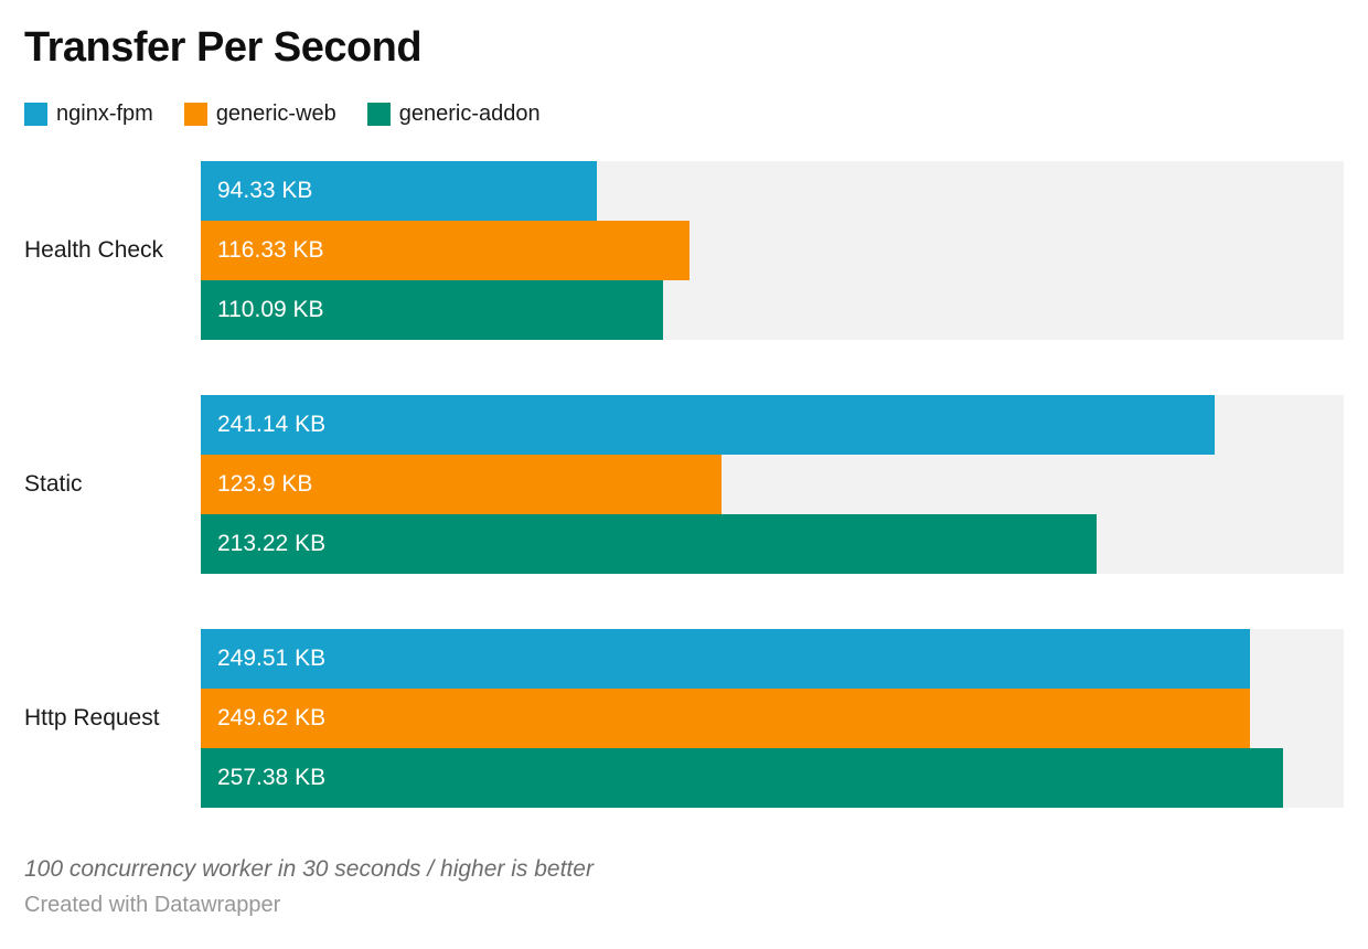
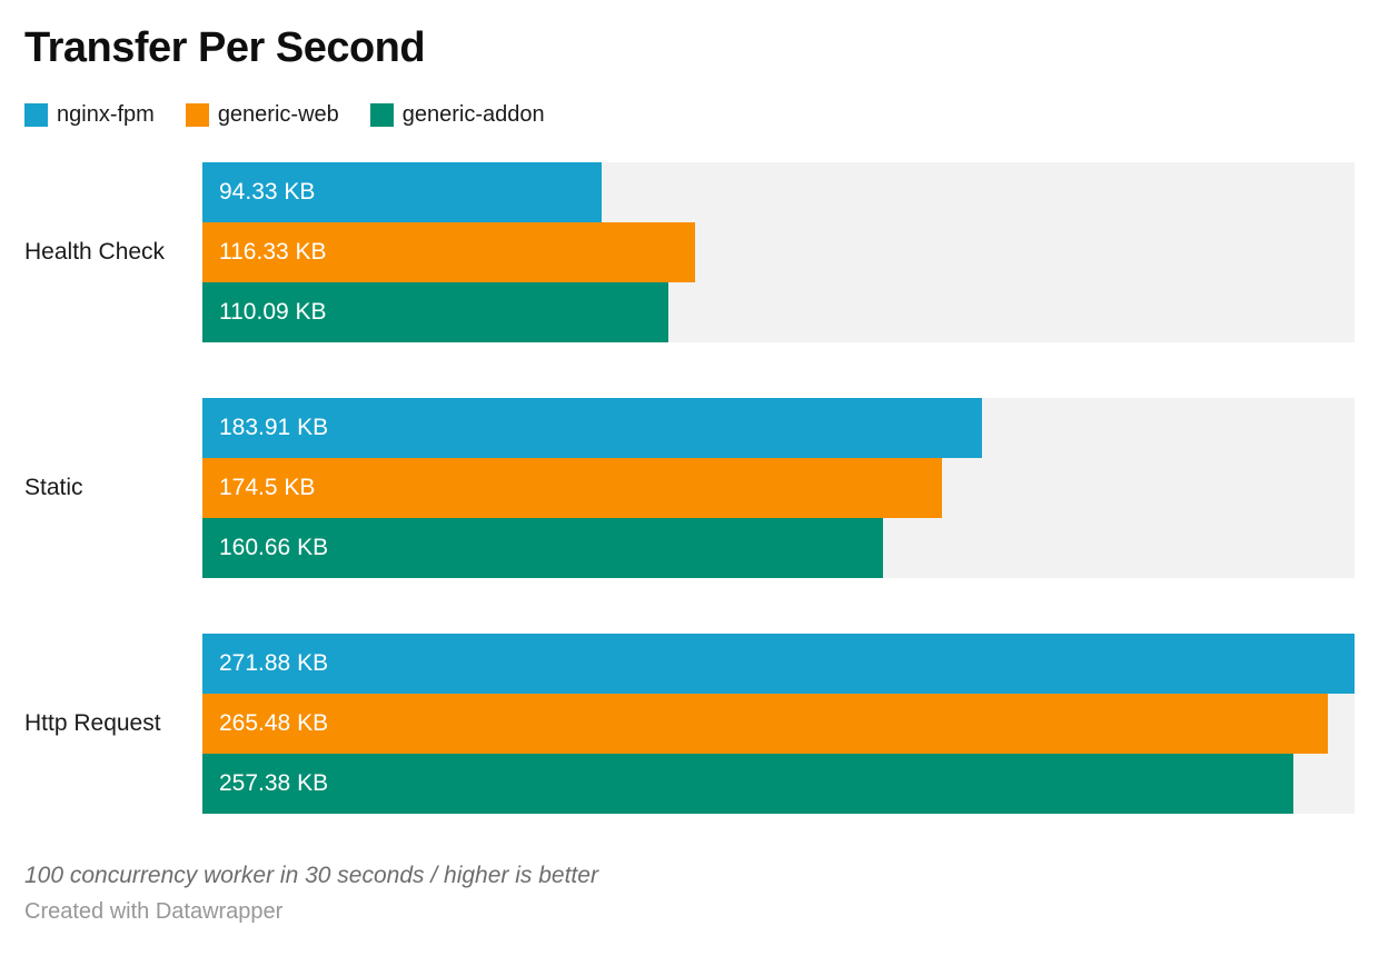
nginx-fpm/Static: 241.14 -> 183.91
generic-web/Static: 123.9 -> 174.5
generic-addon/Static: 213.22 -> 160.66
nginx-fpm/Http Request: 249.51 -> 271.88
generic-web/Http Request: 249.62 -> 265.48
